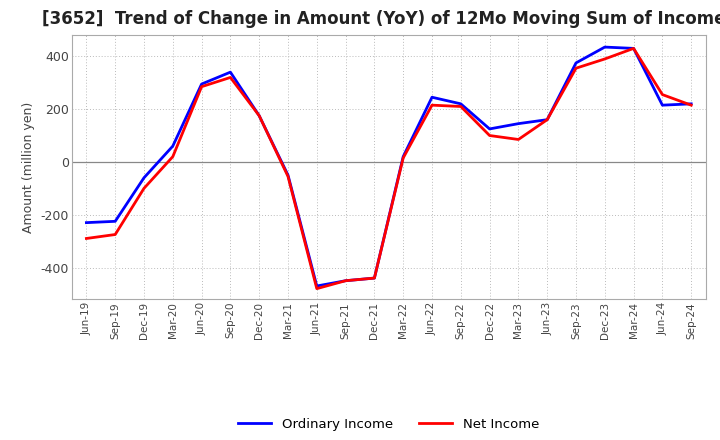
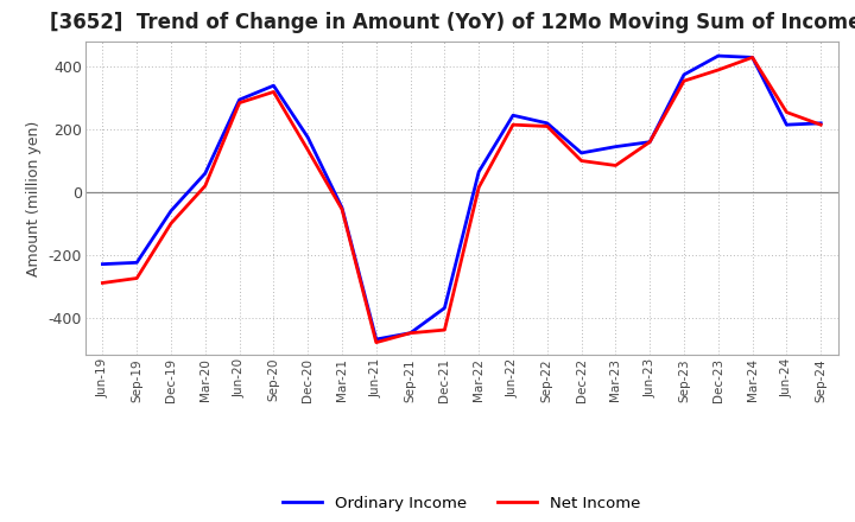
Net Income/Dec-20: 175 -> 135
Ordinary Income/Dec-21: -440 -> -370
Ordinary Income/Mar-22: 20 -> 65
